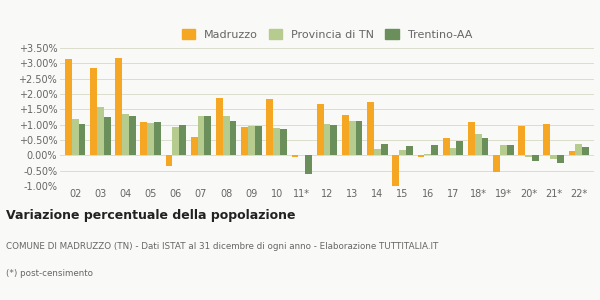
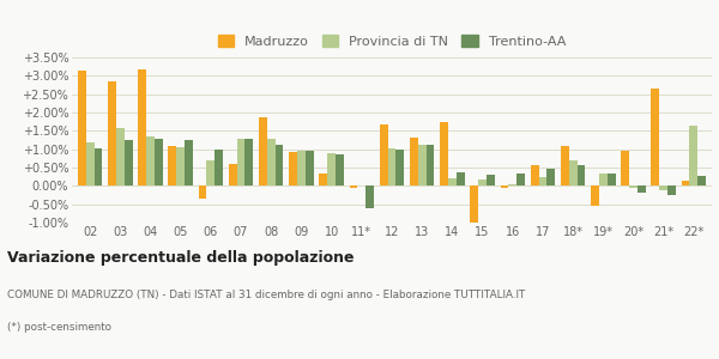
Trentino-AA/05: 1.08% -> 1.25%
Provincia di TN/06: 0.93% -> 0.70%
Madruzzo/10: 1.85% -> 0.35%
Madruzzo/21*: 1.02% -> 2.65%
Provincia di TN/22*: 0.38% -> 1.65%
